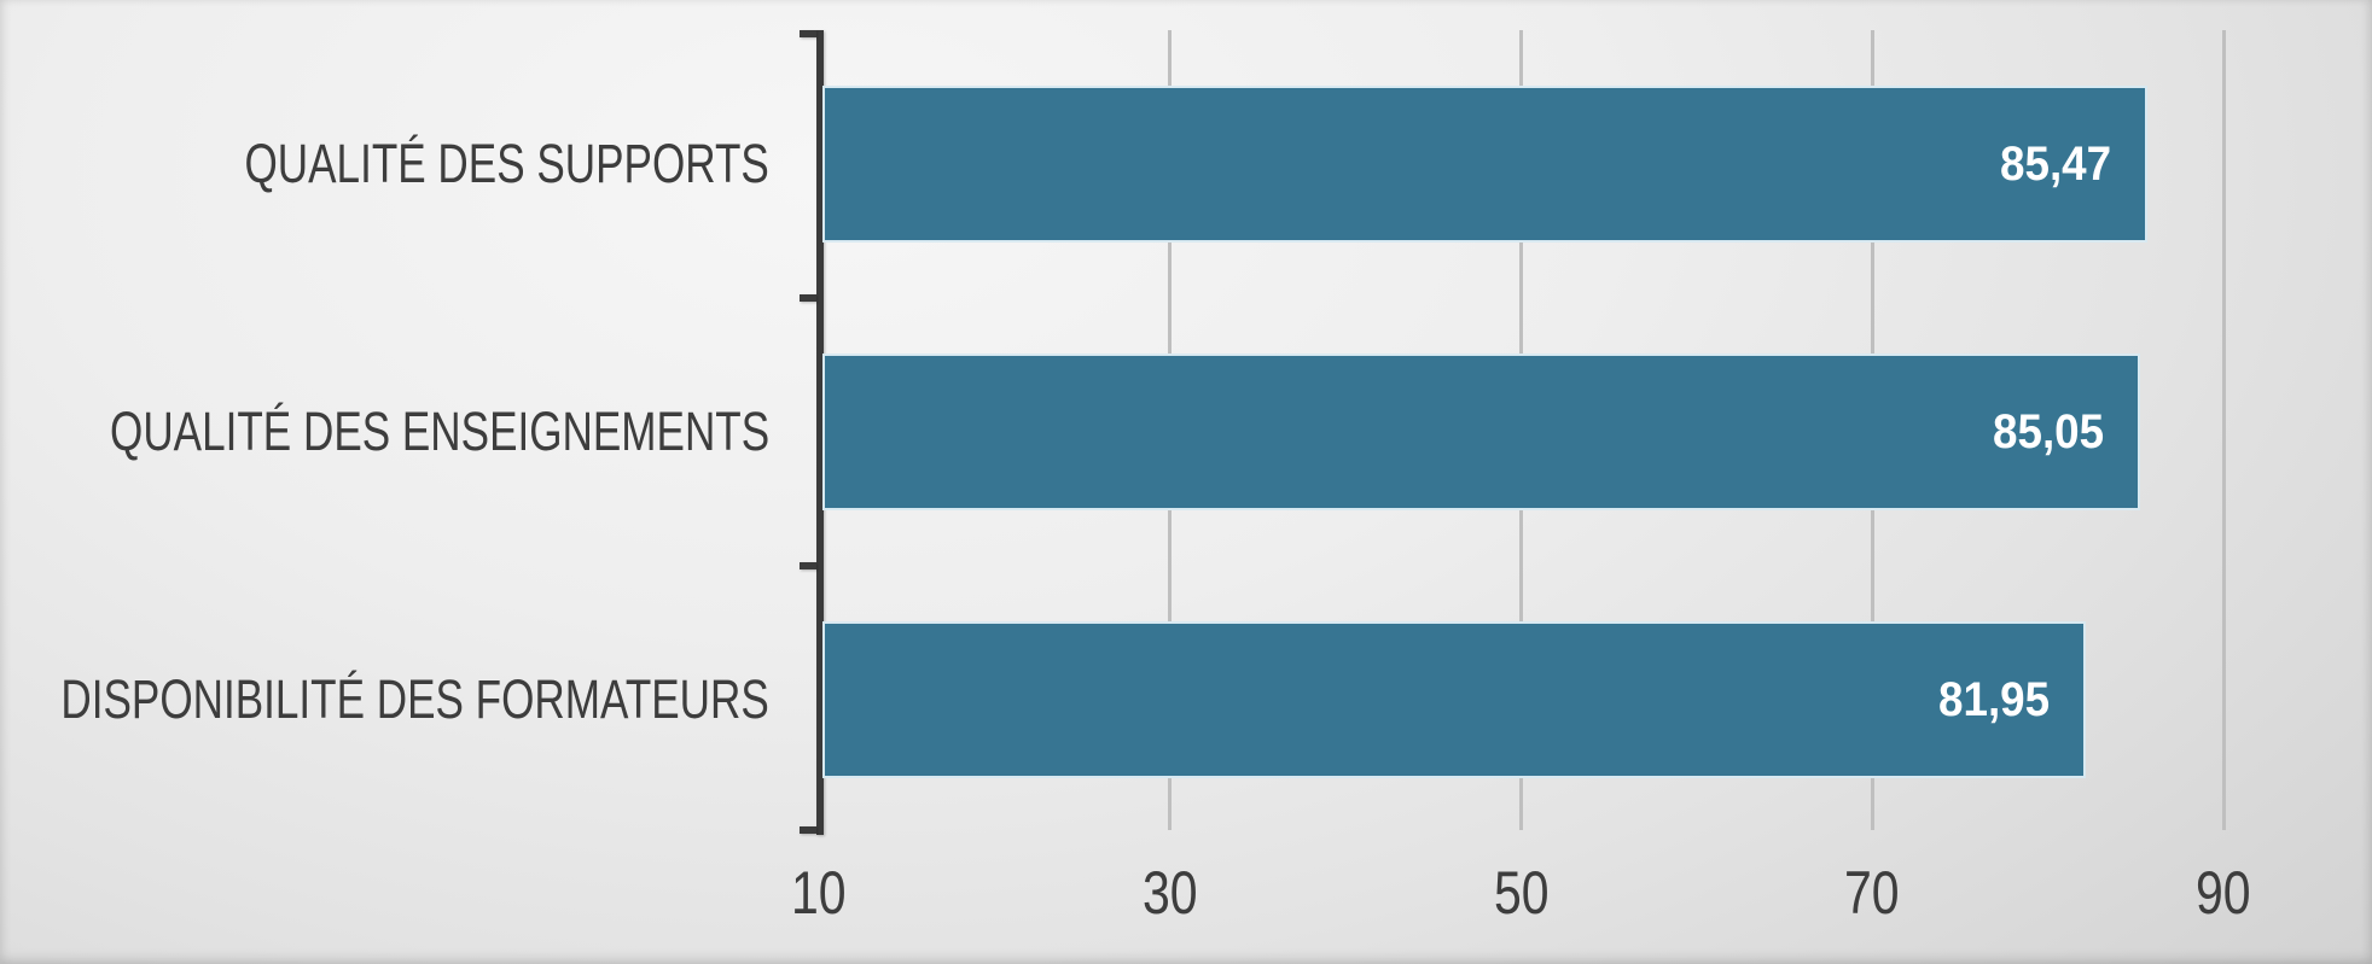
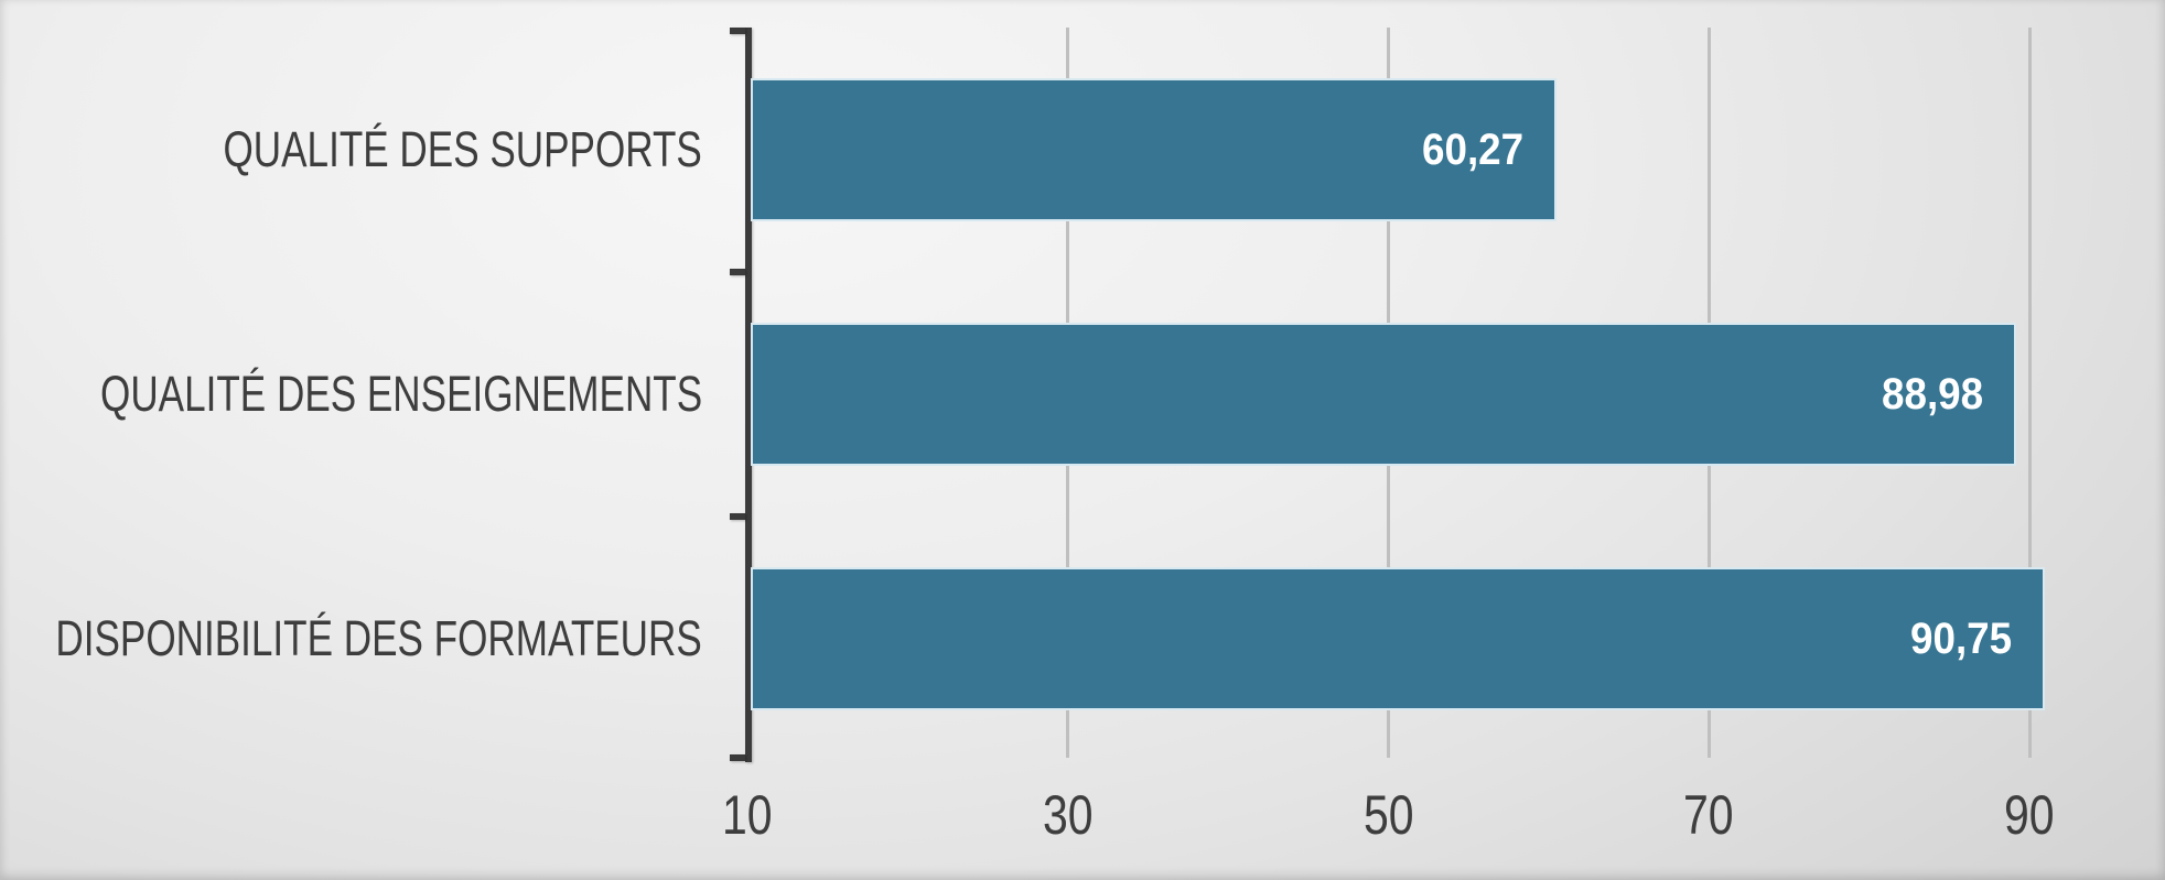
QUALITÉ DES SUPPORTS: 85,47 -> 60,27
QUALITÉ DES ENSEIGNEMENTS: 85,05 -> 88,98
DISPONIBILITÉ DES FORMATEURS: 81,95 -> 90,75
